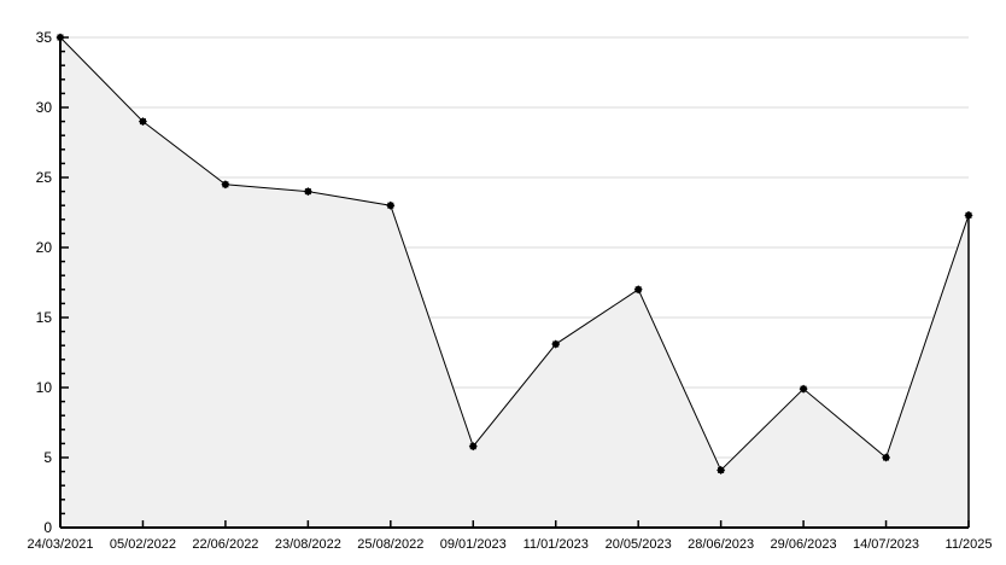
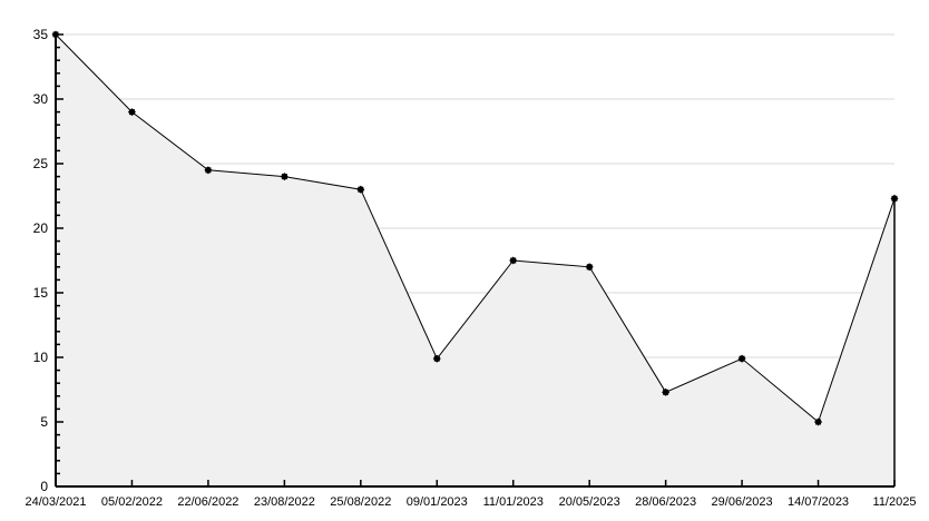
09/01/2023: 5.8 -> 9.9
11/01/2023: 13.1 -> 17.5
28/06/2023: 4.1 -> 7.3
